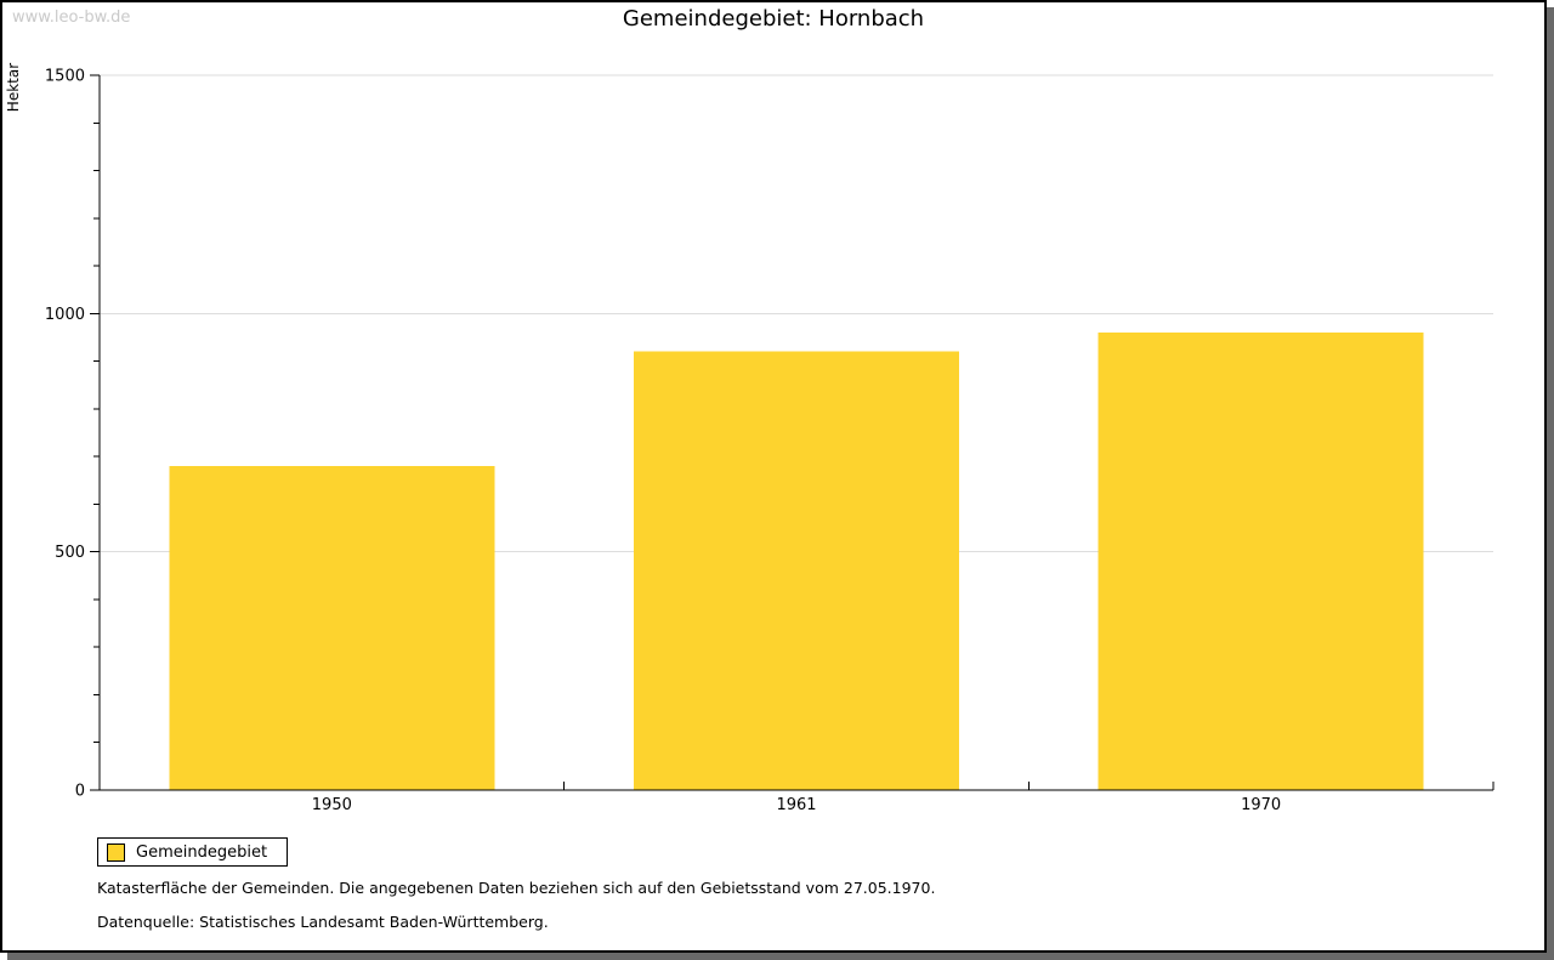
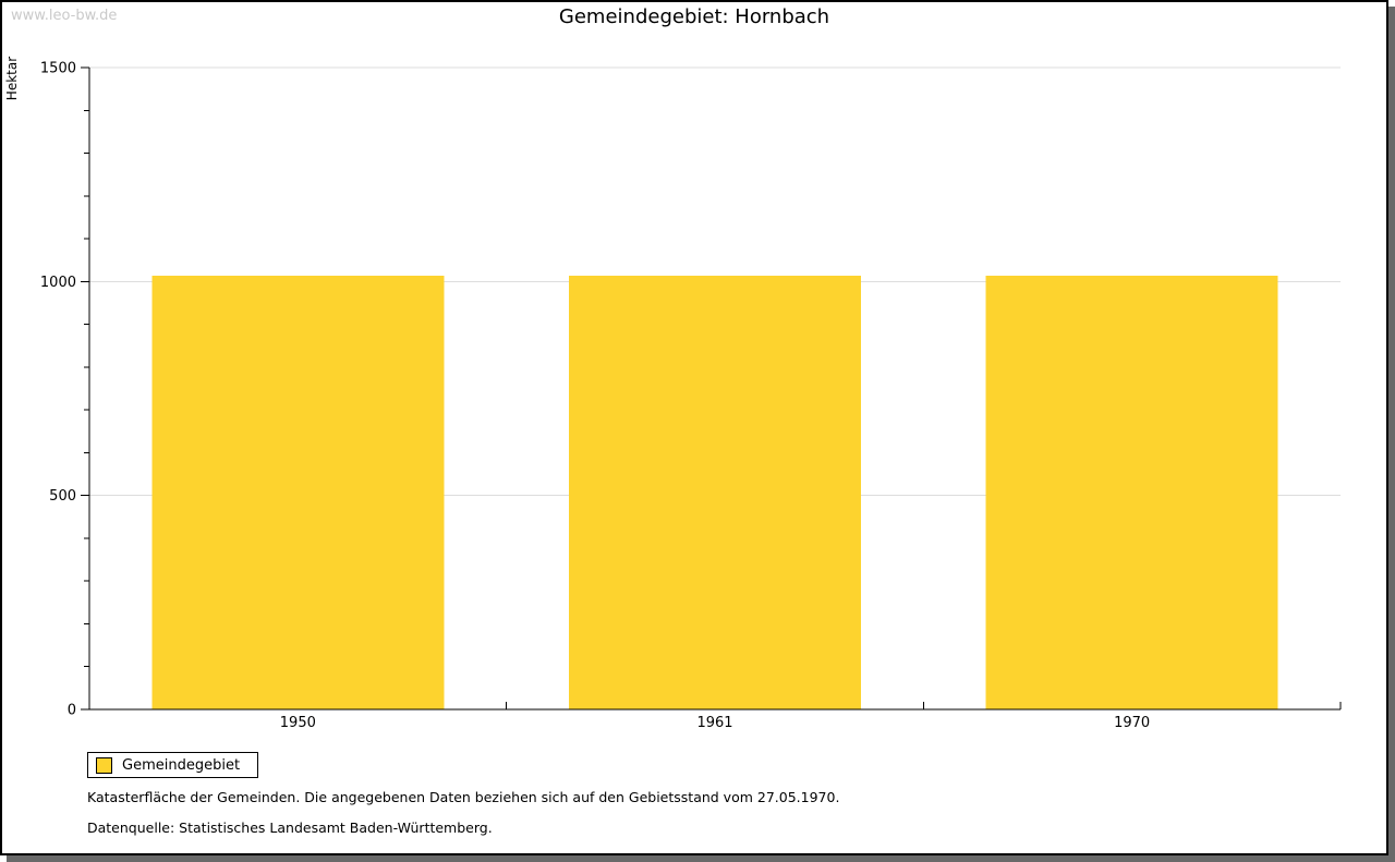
1950: 680 -> 1010
1961: 920 -> 1010
1970: 960 -> 1010
